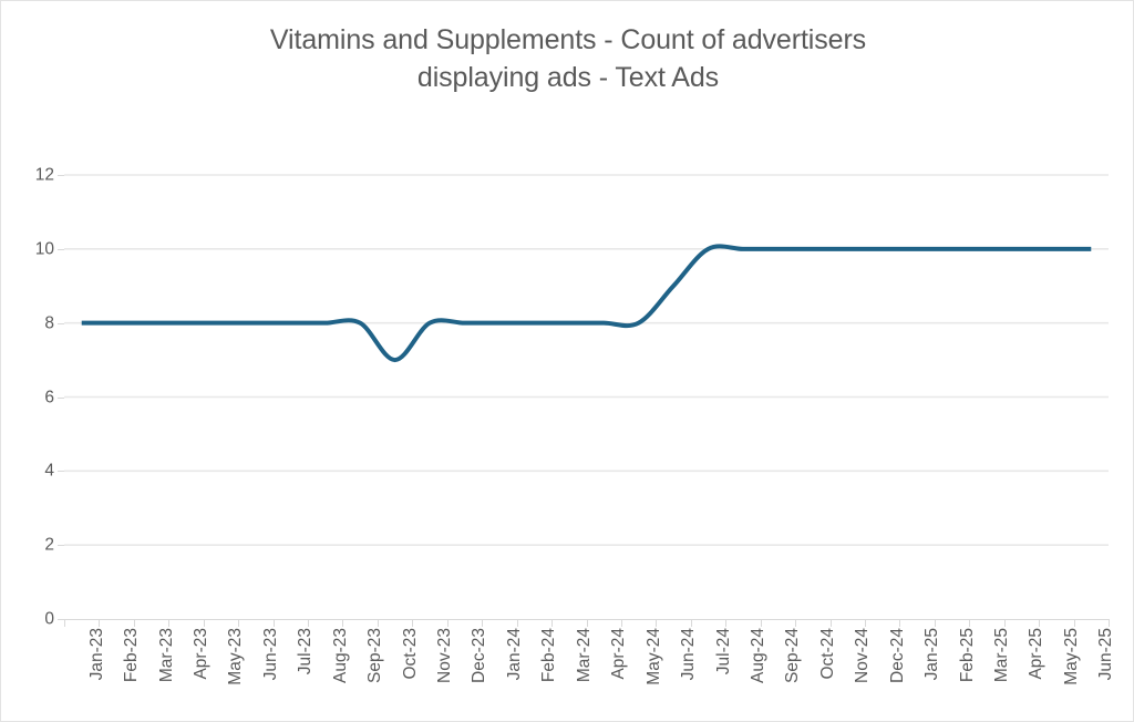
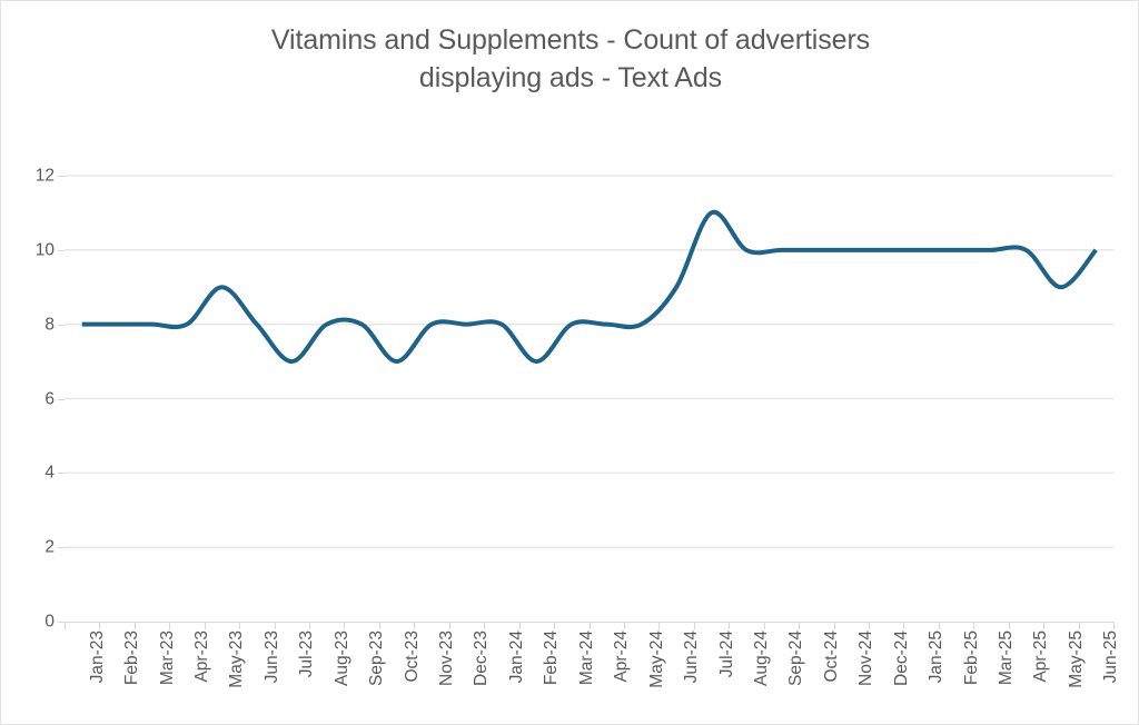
May-23: 8 -> 9
Jul-23: 8 -> 7
Feb-24: 8 -> 7
Jul-24: 10 -> 11
May-25: 10 -> 9
